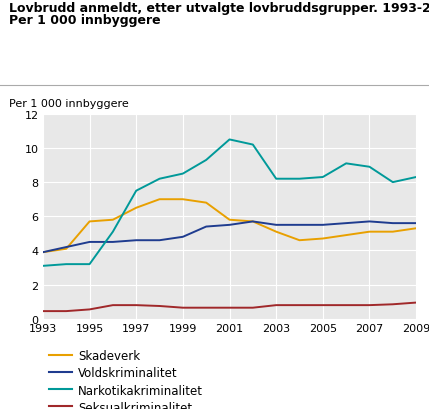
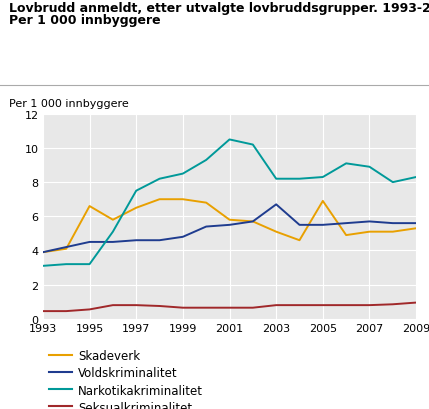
Skadeverk/1995: 5.7 -> 6.6
Voldskriminalitet/2003: 5.5 -> 6.7
Skadeverk/2005: 4.7 -> 6.9
